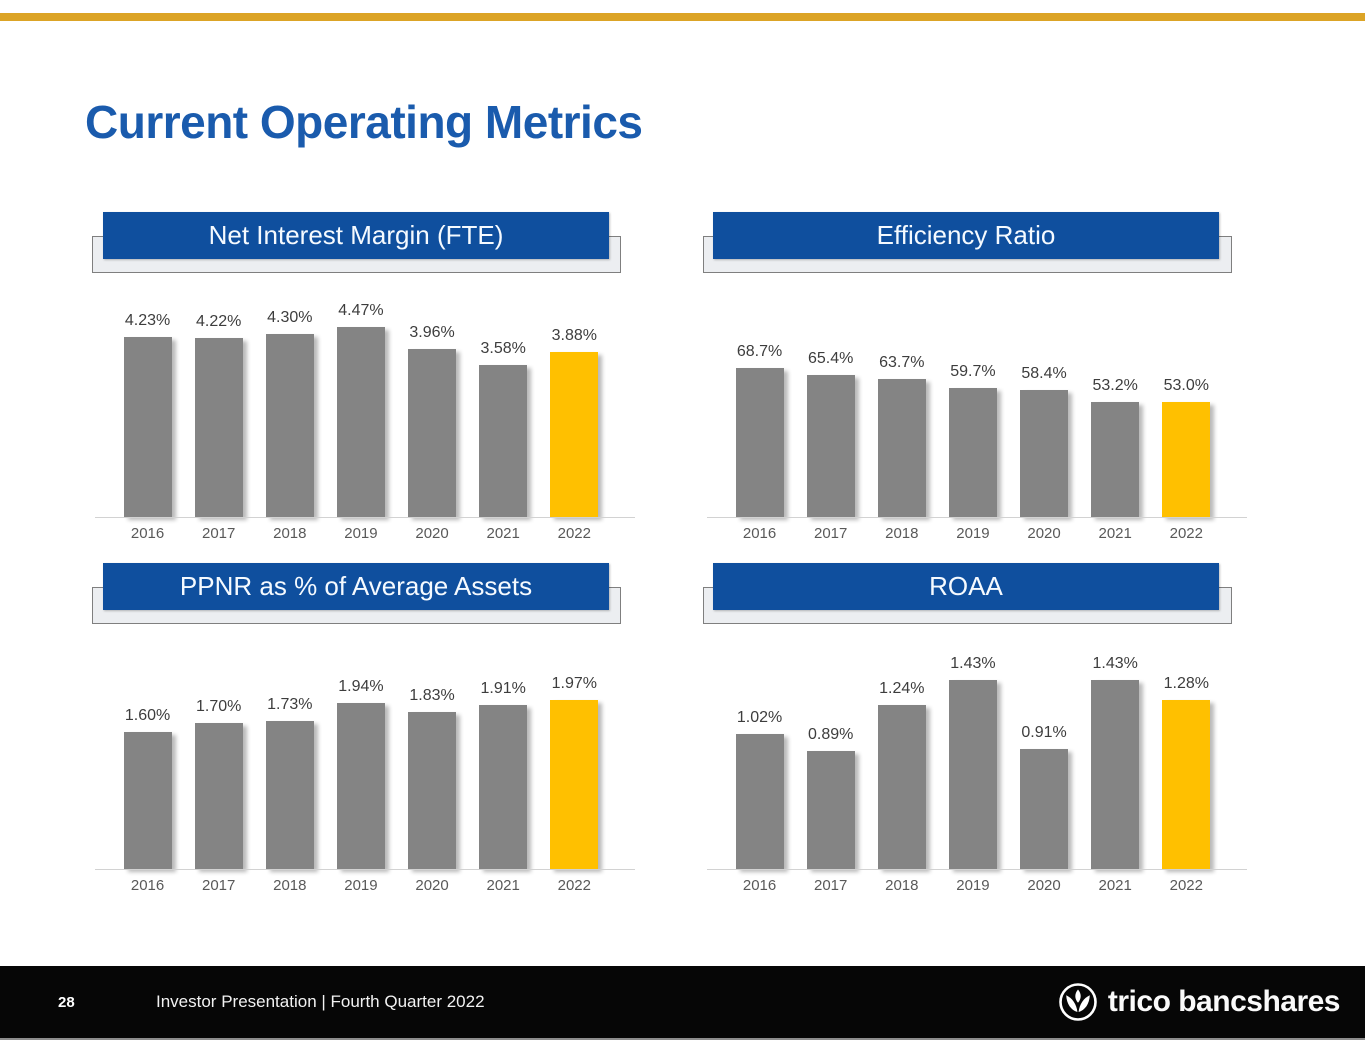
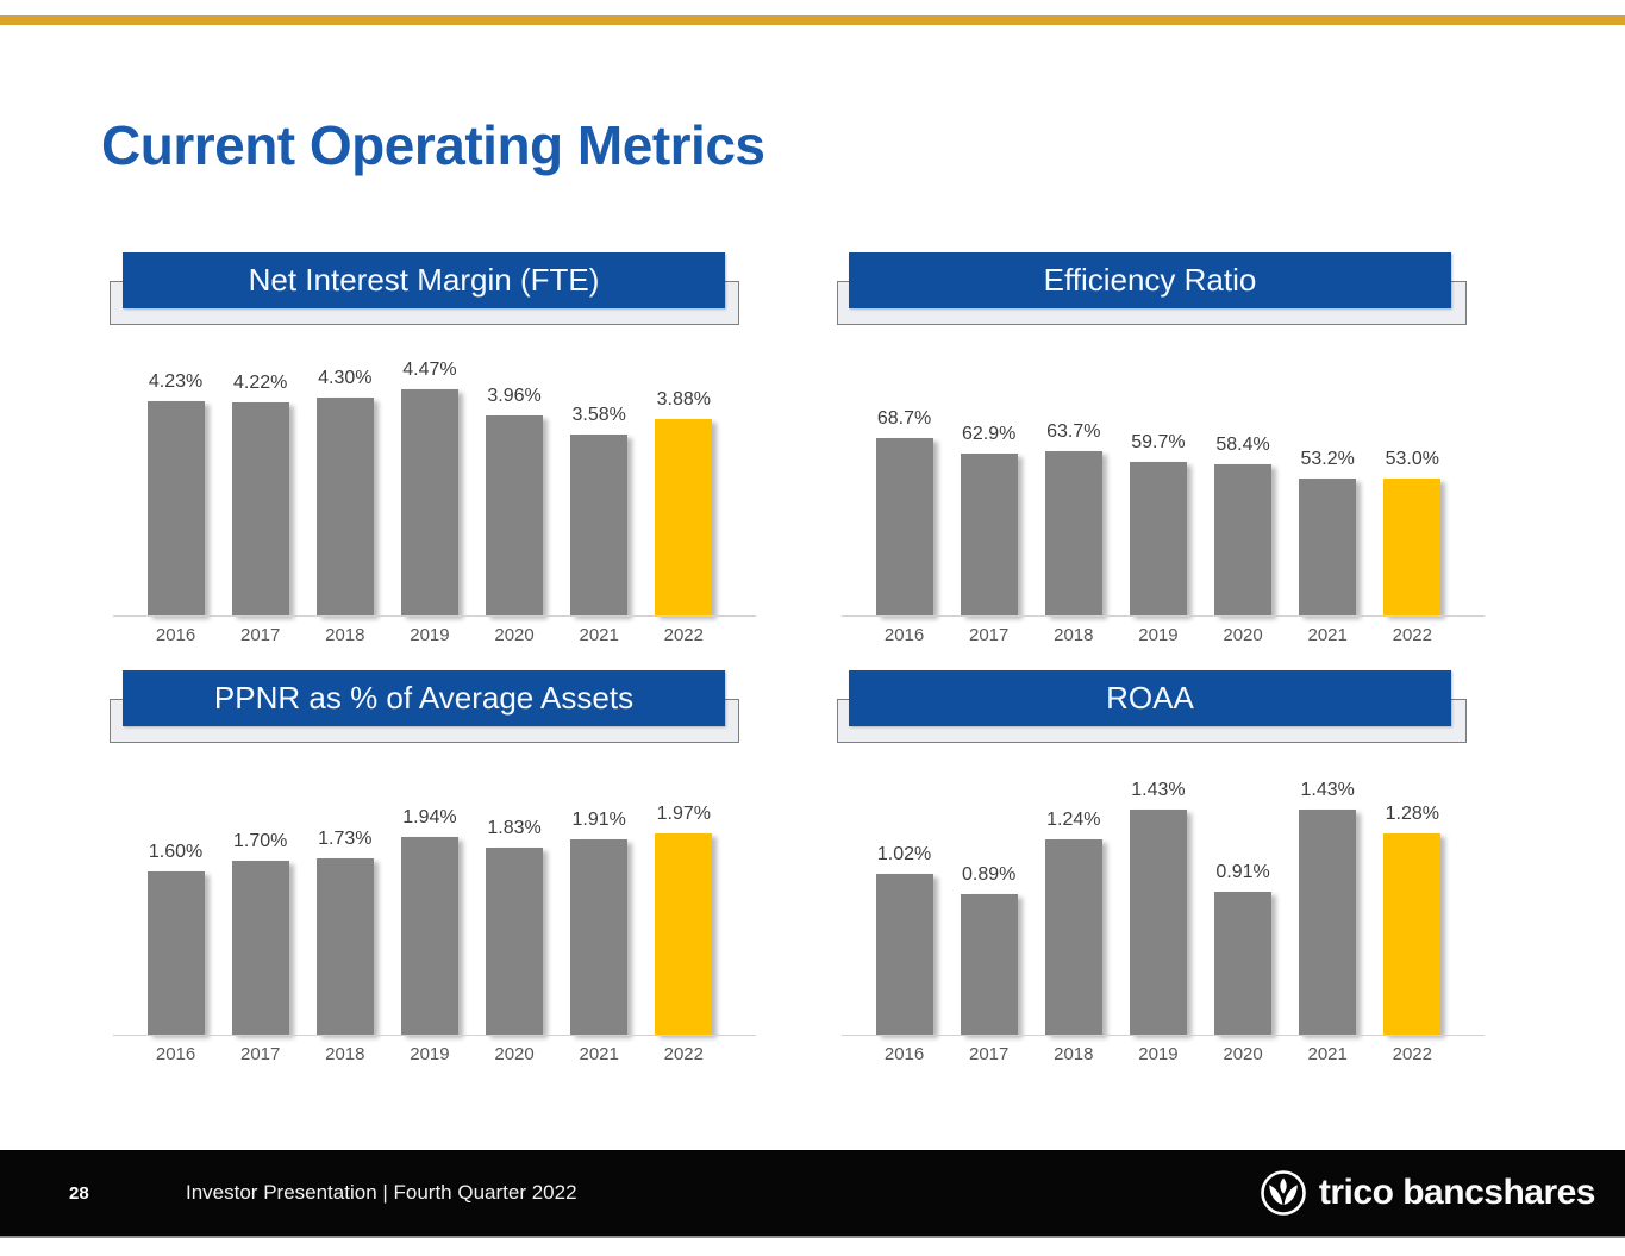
Efficiency Ratio/2017: 65.4% -> 62.9%
